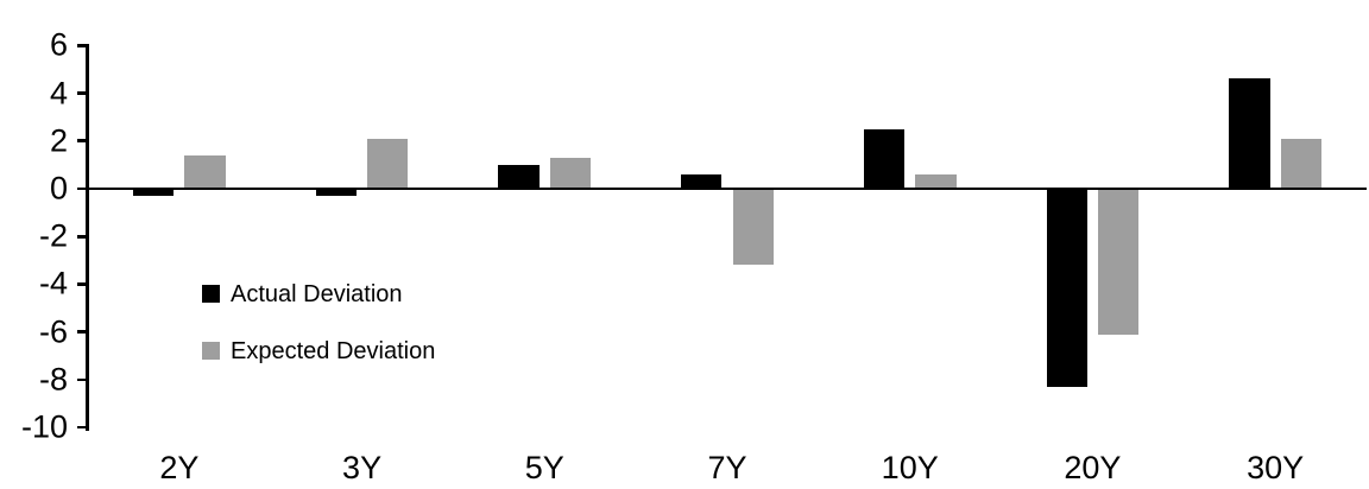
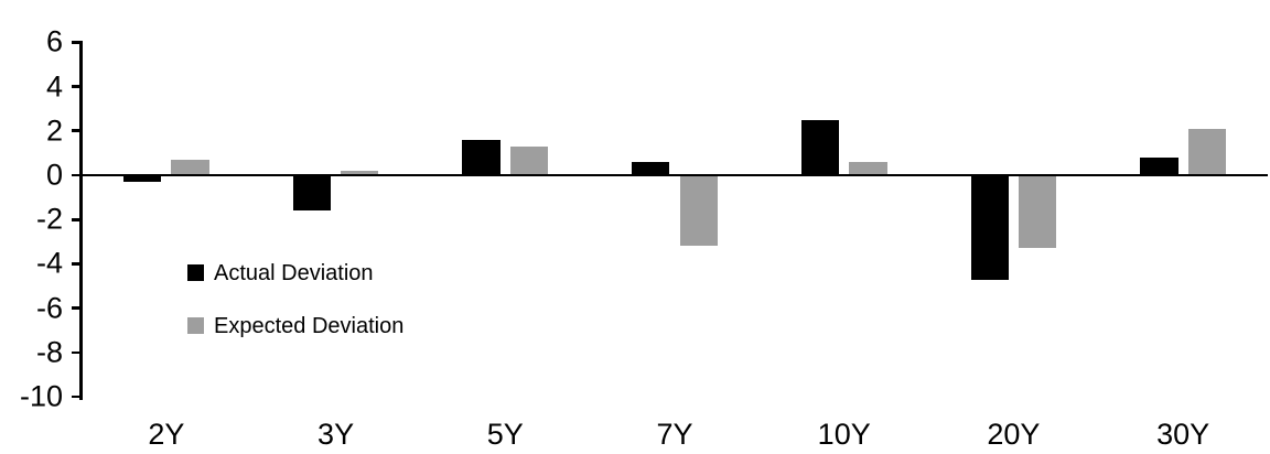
Expected Deviation/2Y: 1.4 -> 0.7
Actual Deviation/3Y: -0.3 -> -1.6
Expected Deviation/3Y: 2.1 -> 0.2
Actual Deviation/5Y: 1.0 -> 1.6
Actual Deviation/20Y: -8.3 -> -4.7
Expected Deviation/20Y: -6.1 -> -3.3
Actual Deviation/30Y: 4.6 -> 0.8
